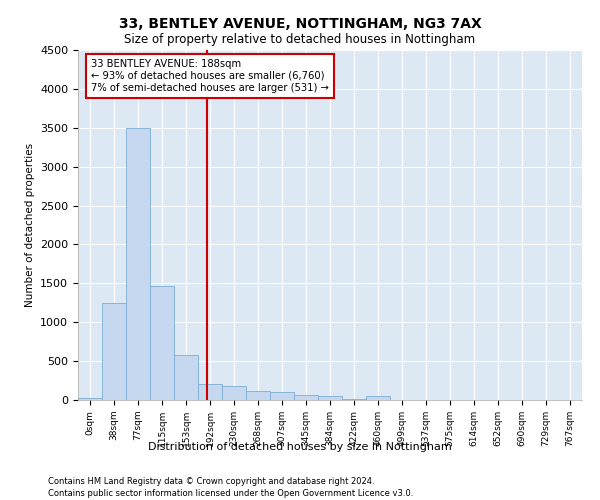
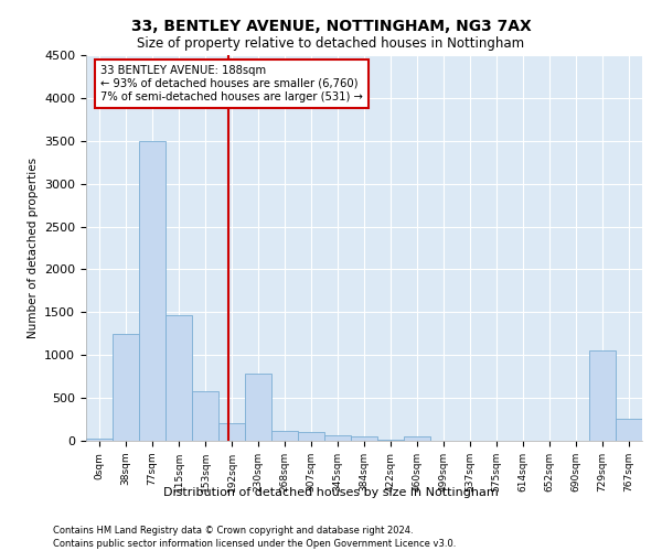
230sqm: 180 -> 780
729sqm: 0 -> 1060
767sqm: 0 -> 260
